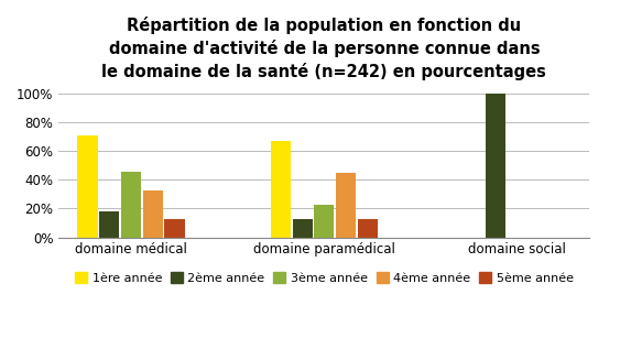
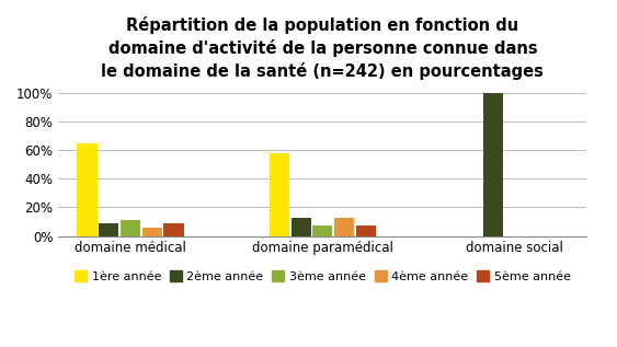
1ère année/domaine médical: 71% -> 65%
2ème année/domaine médical: 18% -> 9%
3ème année/domaine médical: 46% -> 11%
4ème année/domaine médical: 33% -> 6%
5ème année/domaine médical: 13% -> 9%
1ère année/domaine paramédical: 67% -> 58%
3ème année/domaine paramédical: 23% -> 7%
4ème année/domaine paramédical: 45% -> 13%
5ème année/domaine paramédical: 13% -> 7%
